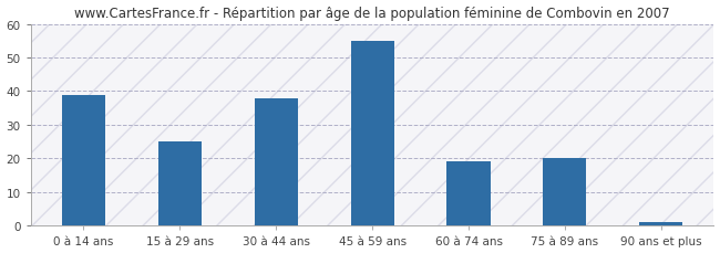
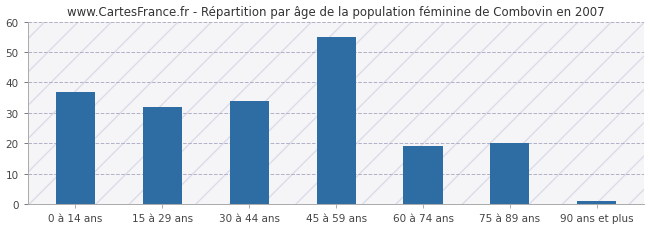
0 à 14 ans: 39 -> 37
15 à 29 ans: 25 -> 32
30 à 44 ans: 38 -> 34
